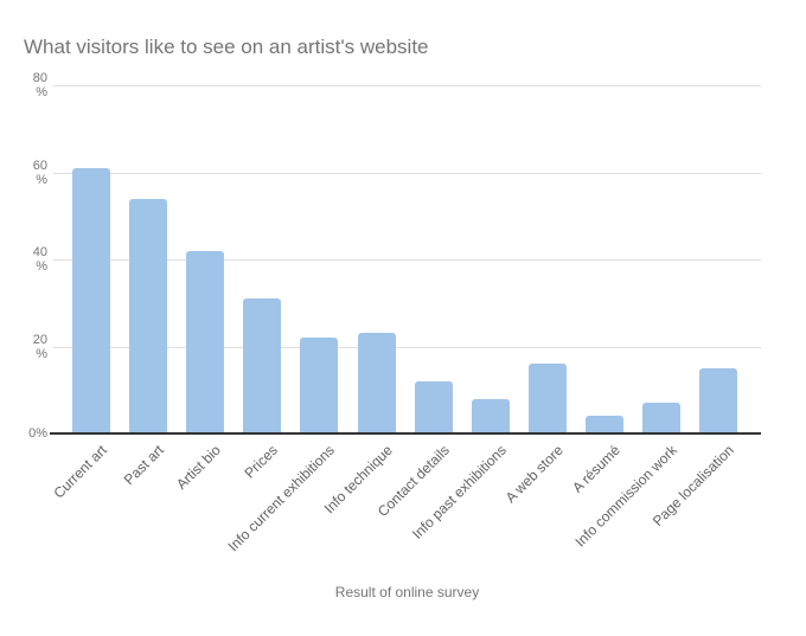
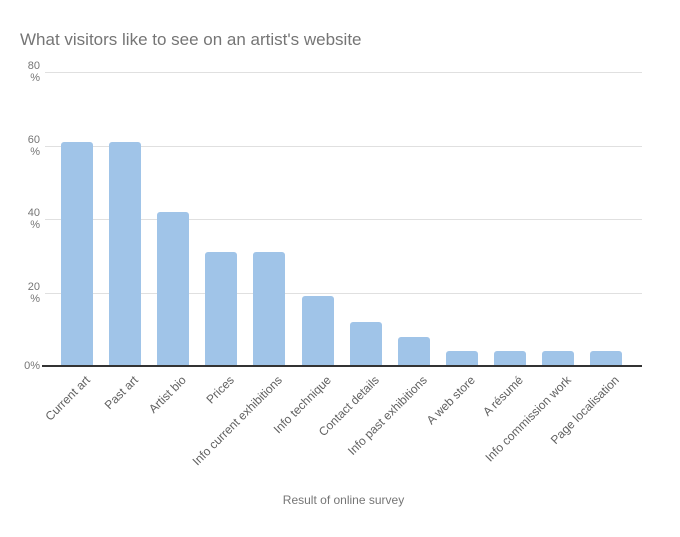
Past art: 54 -> 61
Info current exhibitions: 22 -> 31
Info technique: 23 -> 19
A web store: 16 -> 4
Info commission work: 7 -> 4
Page localisation: 15 -> 4
